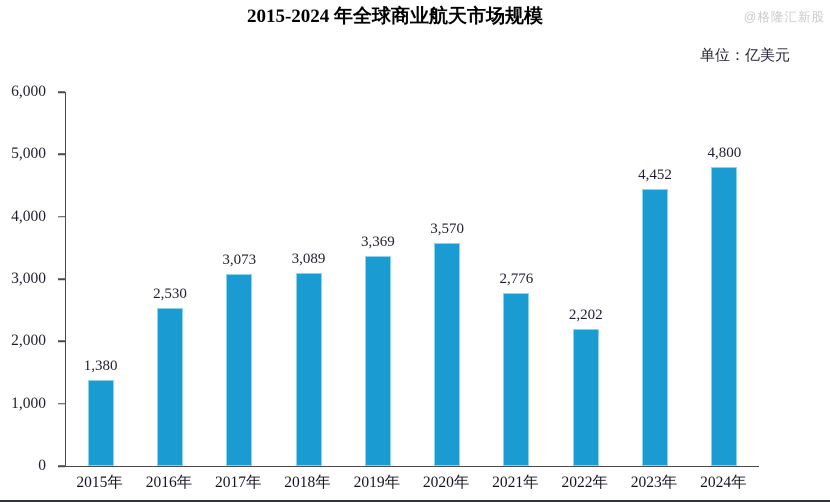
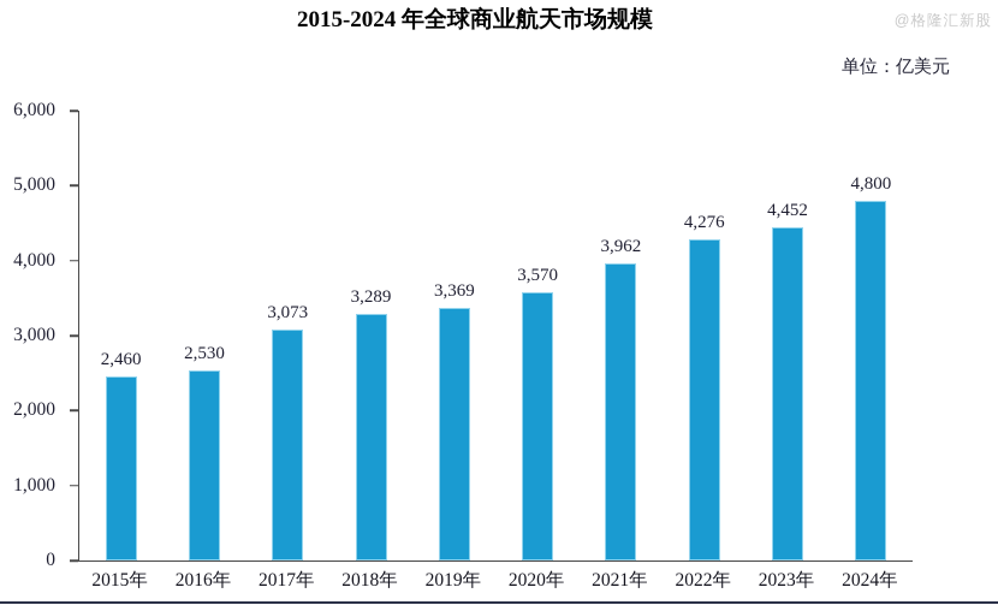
2015年: 1,380 -> 2,460
2018年: 3,089 -> 3,289
2021年: 2,776 -> 3,962
2022年: 2,202 -> 4,276
